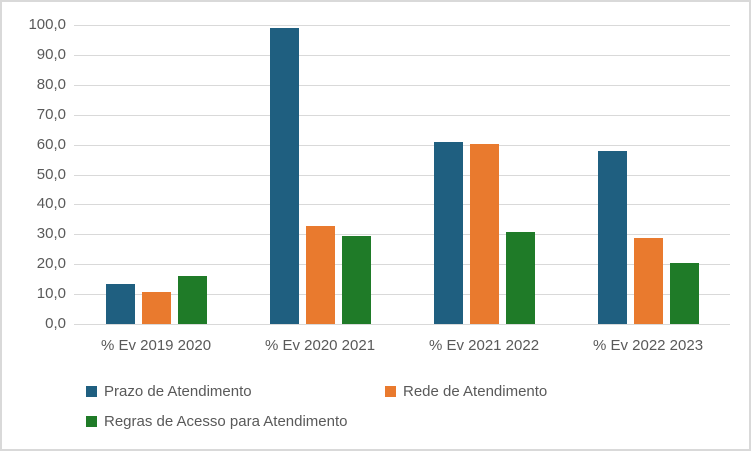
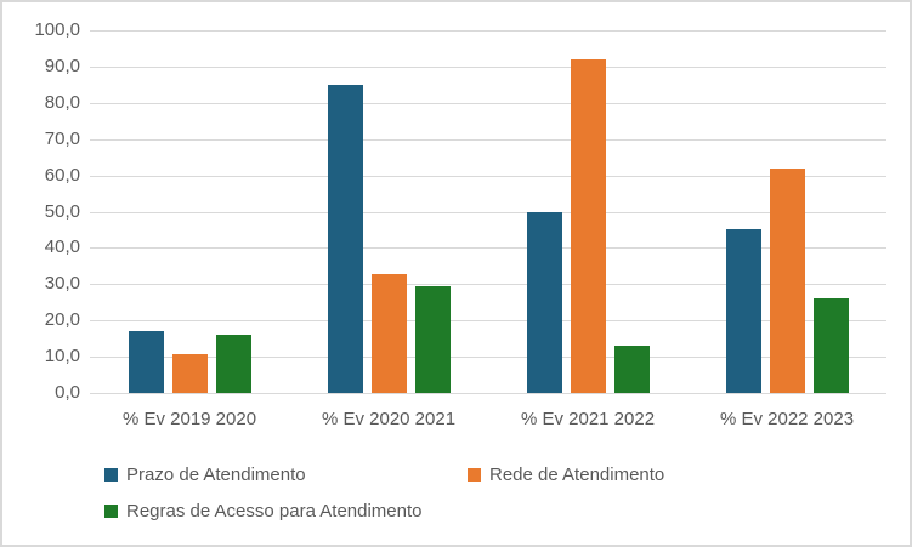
Prazo de Atendimento/% Ev 2019 2020: 13 -> 17
Prazo de Atendimento/% Ev 2020 2021: 99 -> 85
Prazo de Atendimento/% Ev 2021 2022: 61 -> 50
Rede de Atendimento/% Ev 2021 2022: 60 -> 92
Regras de Acesso para Atendimento/% Ev 2021 2022: 31 -> 13
Prazo de Atendimento/% Ev 2022 2023: 58 -> 45
Rede de Atendimento/% Ev 2022 2023: 29 -> 62
Regras de Acesso para Atendimento/% Ev 2022 2023: 20 -> 26
